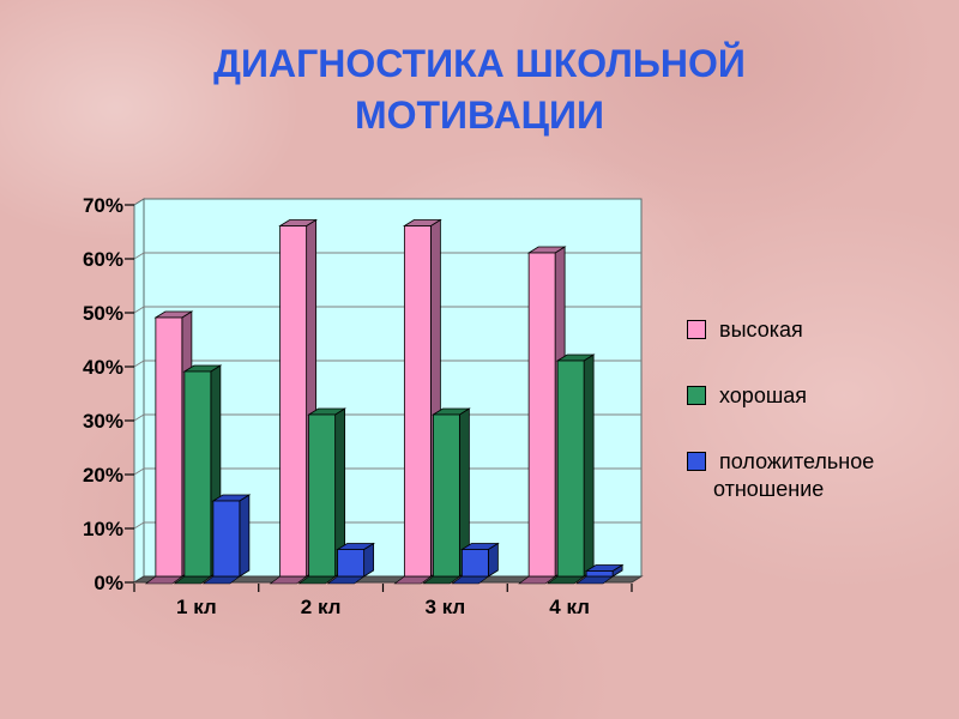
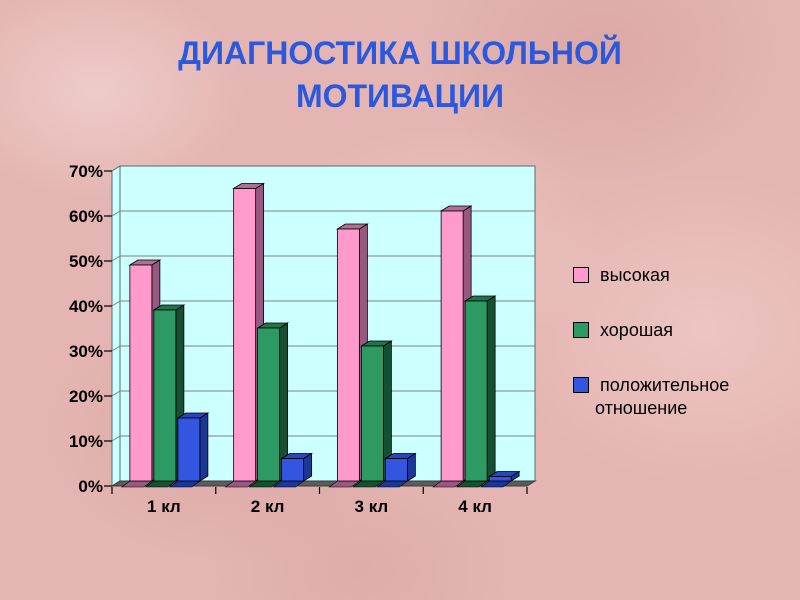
хорошая/2 кл: 30% -> 34%
высокая/3 кл: 65% -> 56%
